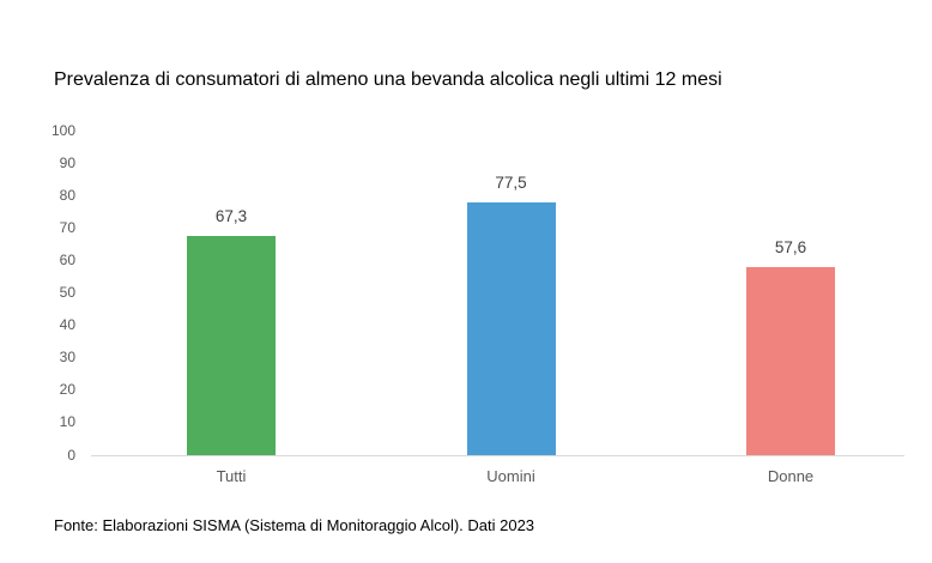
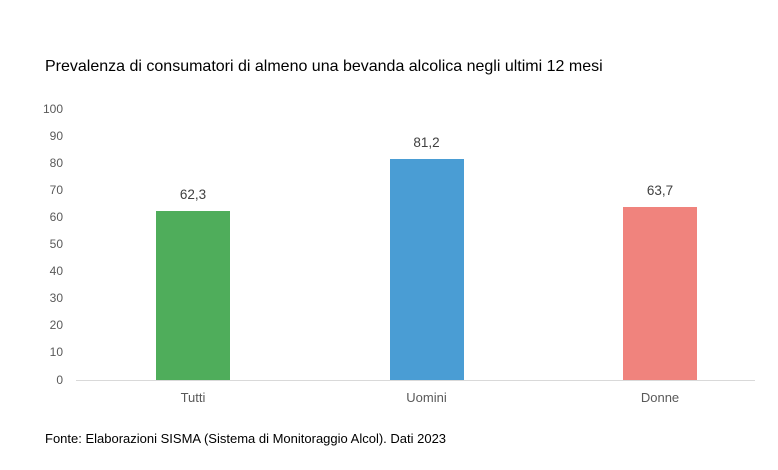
Tutti: 67,3 -> 62,3
Uomini: 77,5 -> 81,2
Donne: 57,6 -> 63,7
